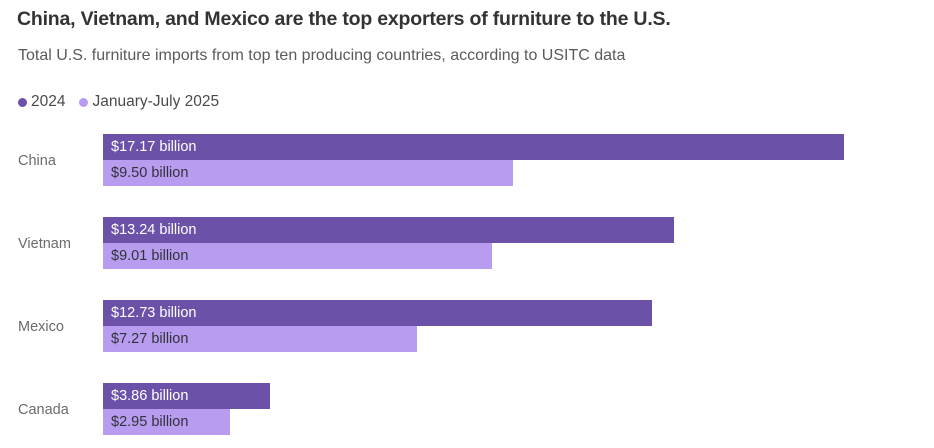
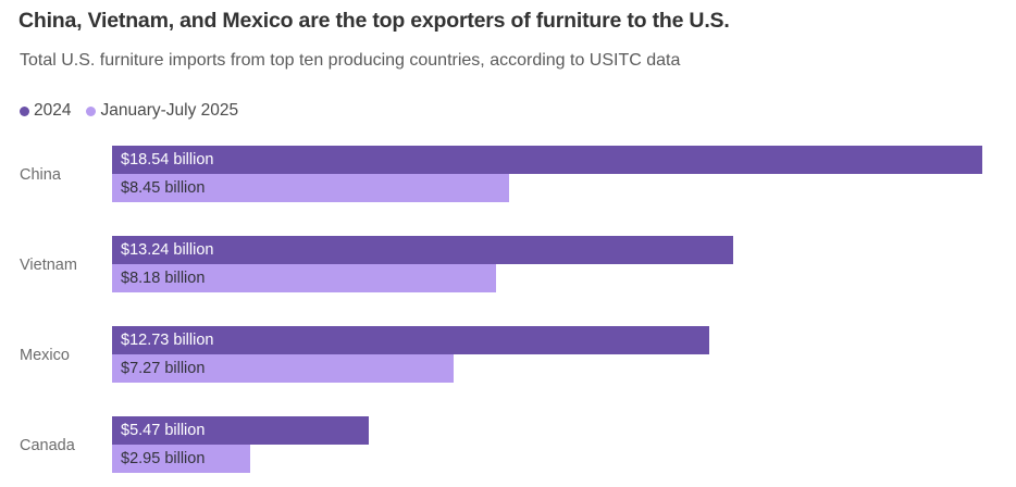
2024/China: $17.17 -> $18.54
January-July 2025/China: $9.50 -> $8.45
January-July 2025/Vietnam: $9.01 -> $8.18
2024/Canada: $3.86 -> $5.47
